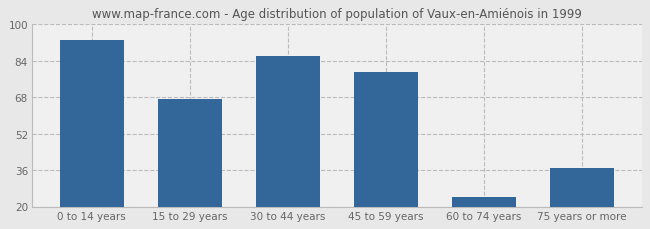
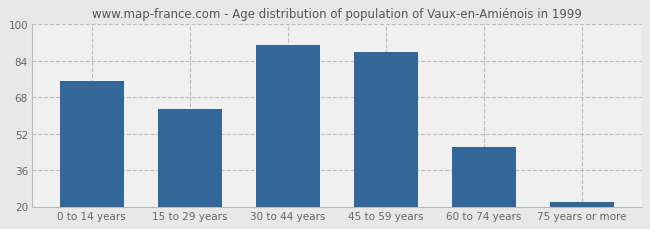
0 to 14 years: 93 -> 75
15 to 29 years: 67 -> 63
30 to 44 years: 86 -> 91
45 to 59 years: 79 -> 88
60 to 74 years: 24 -> 46
75 years or more: 37 -> 22
